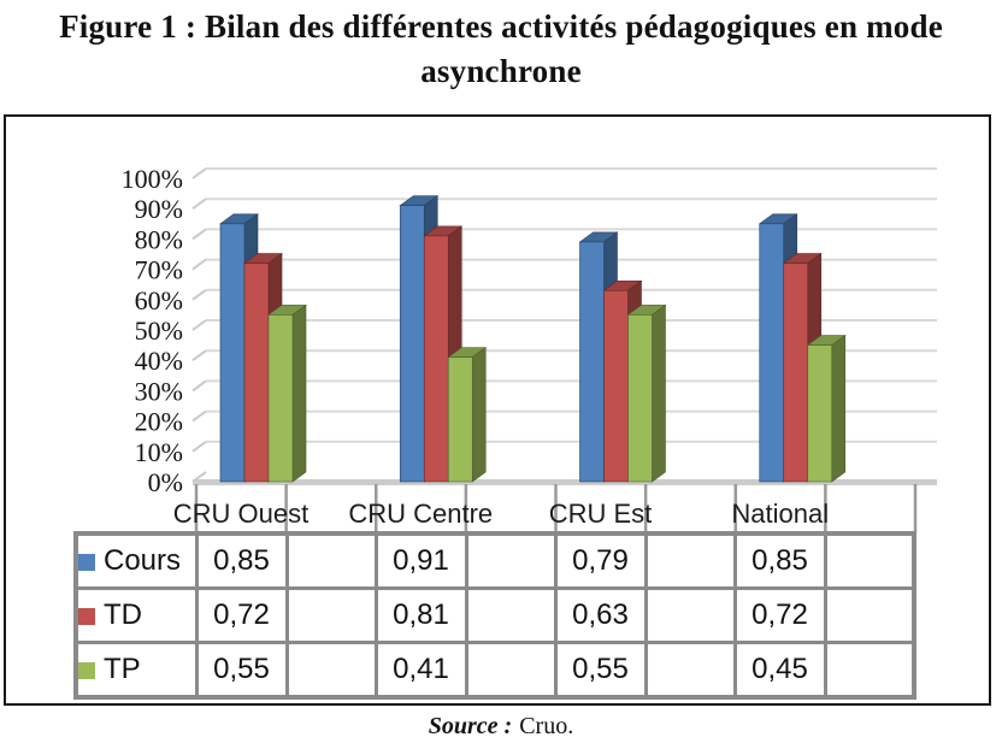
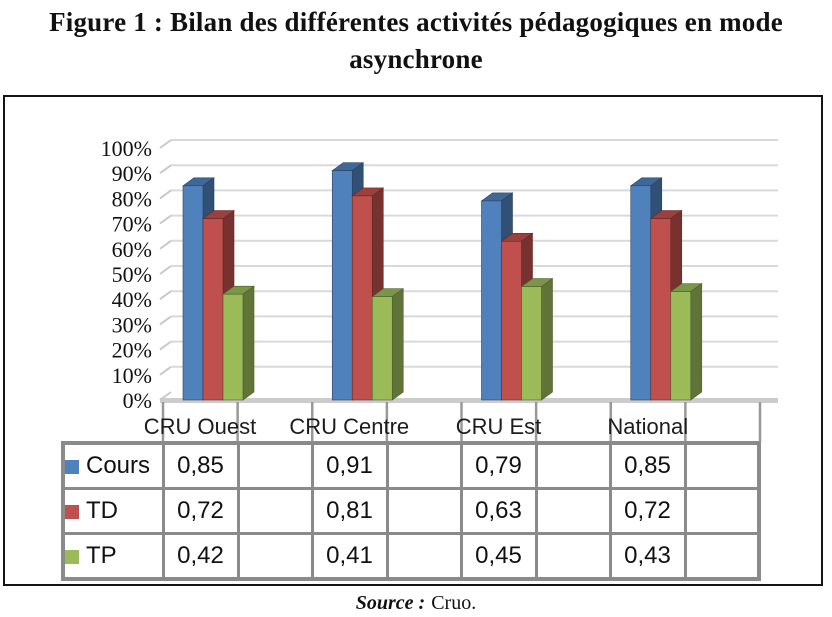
TP/CRU Ouest: 0,55 -> 0,42
TP/CRU Est: 0,55 -> 0,45
TP/National: 0,45 -> 0,43
